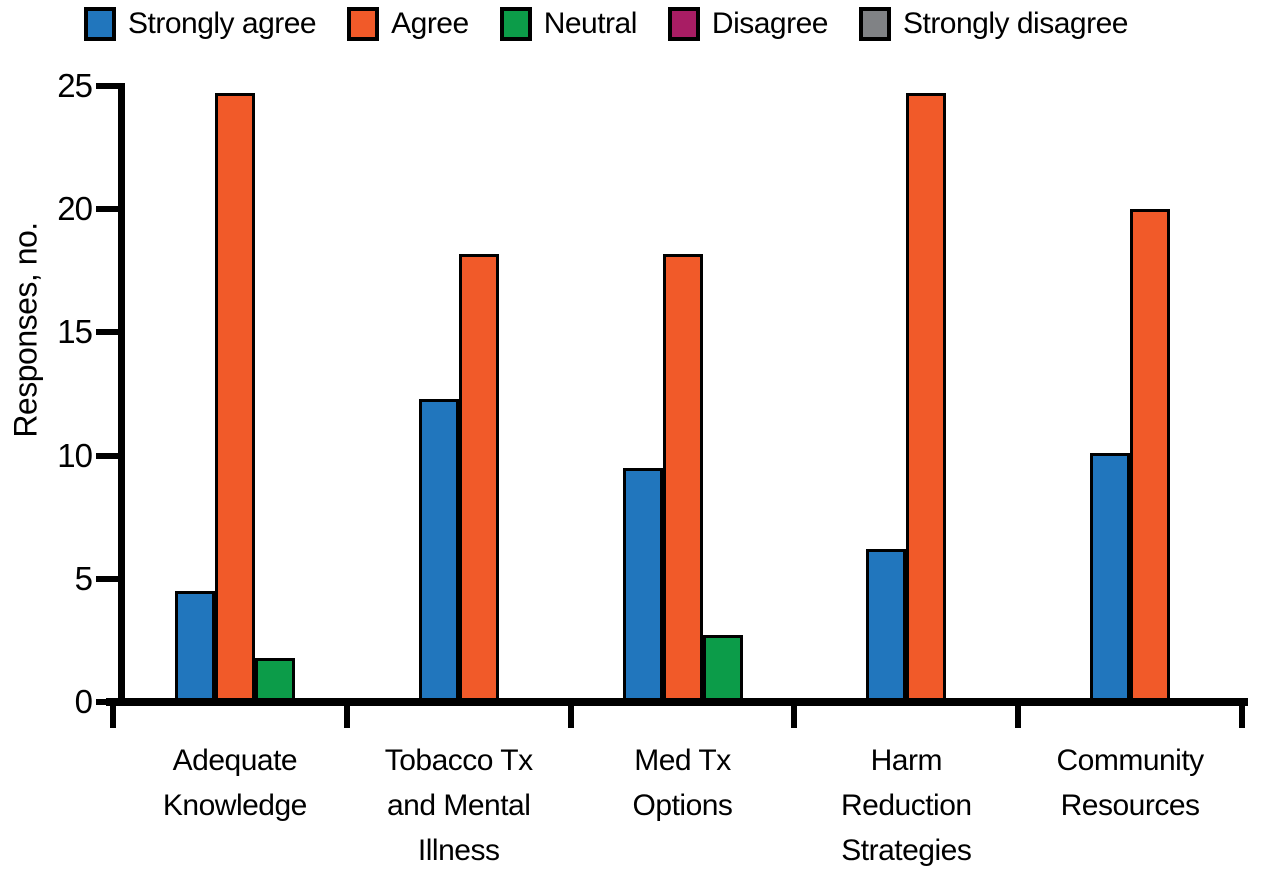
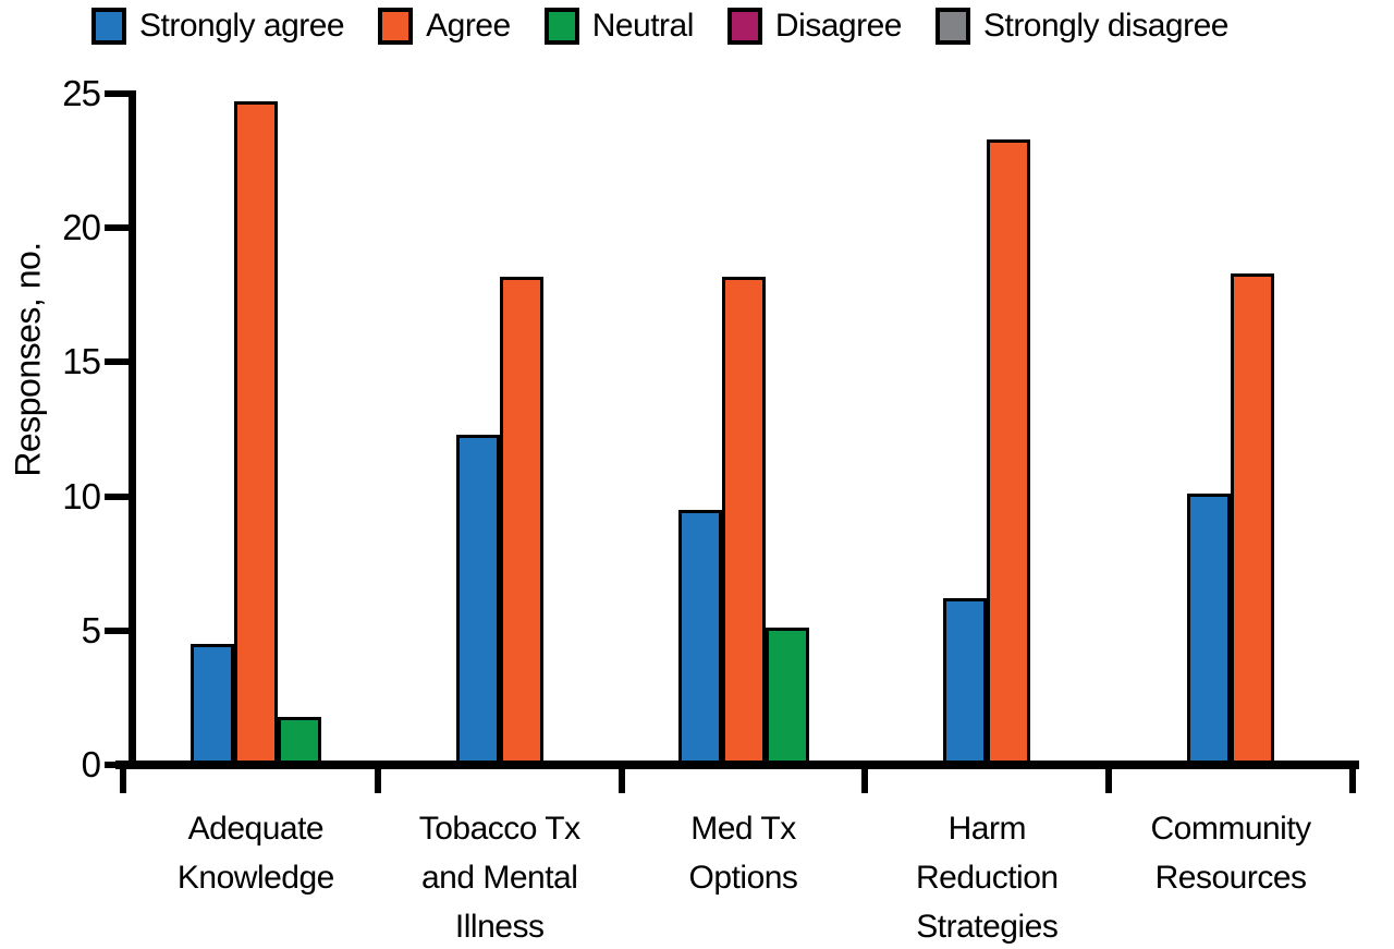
Neutral/Med Tx Options: 2.7 -> 5.1
Agree/Harm Reduction Strategies: 24.7 -> 23.3
Agree/Community Resources: 20.0 -> 18.3
